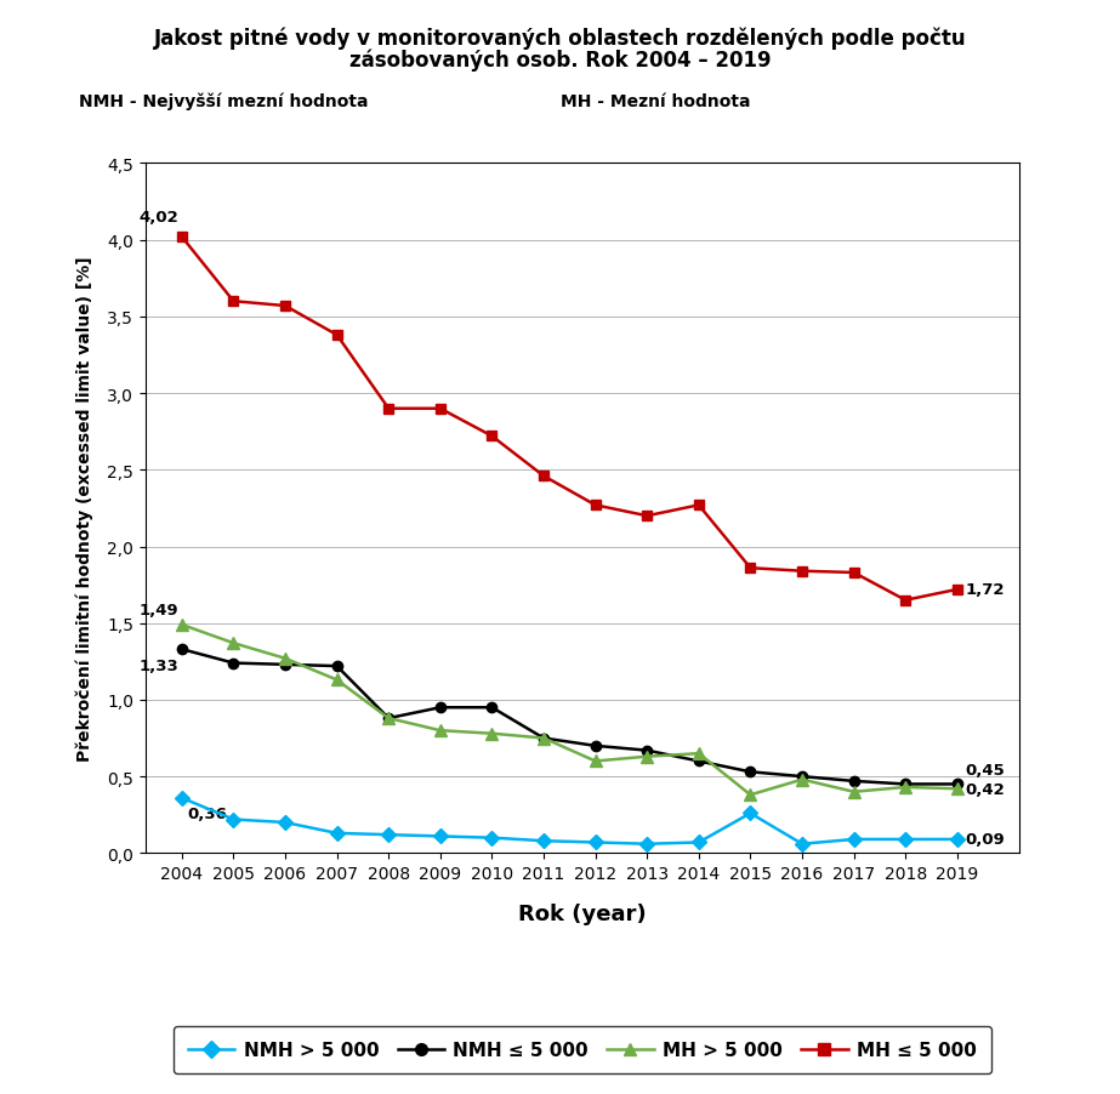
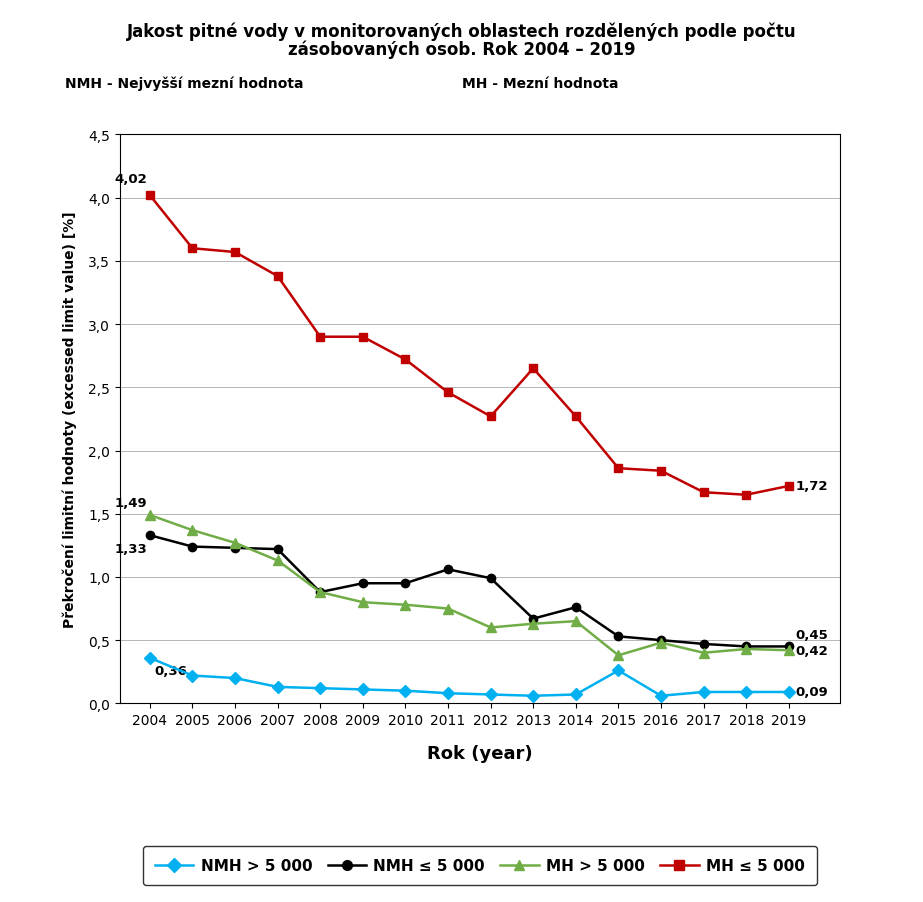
NMH ≤ 5 000/2011: 0,75 -> 1,06
NMH ≤ 5 000/2012: 0,70 -> 0,99
MH ≤ 5 000/2013: 2,20 -> 2,65
NMH ≤ 5 000/2014: 0,60 -> 0,76
MH ≤ 5 000/2017: 1,83 -> 1,67
